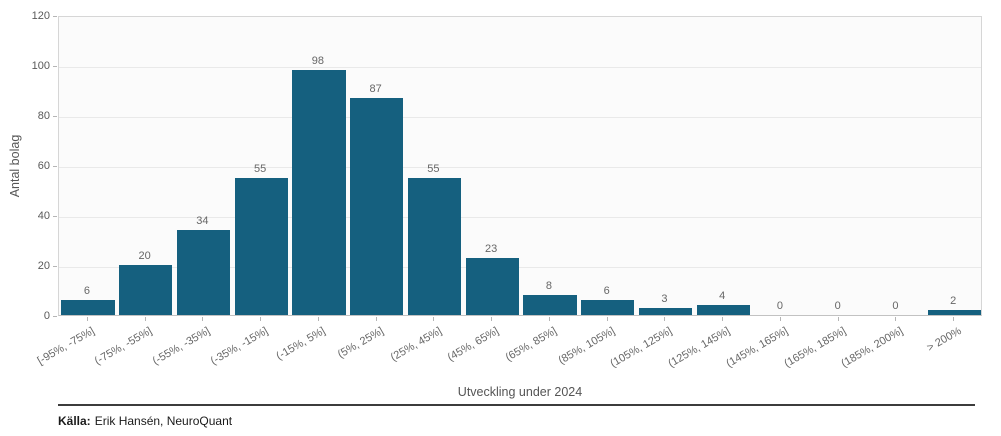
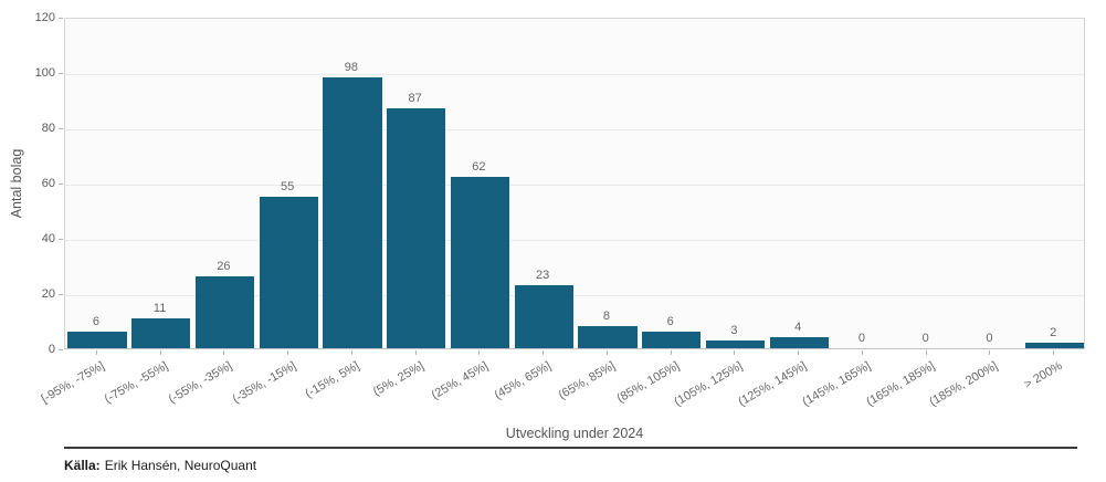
(-75%, -55%]: 20 -> 11
(-55%, -35%]: 34 -> 26
(25%, 45%]: 55 -> 62
